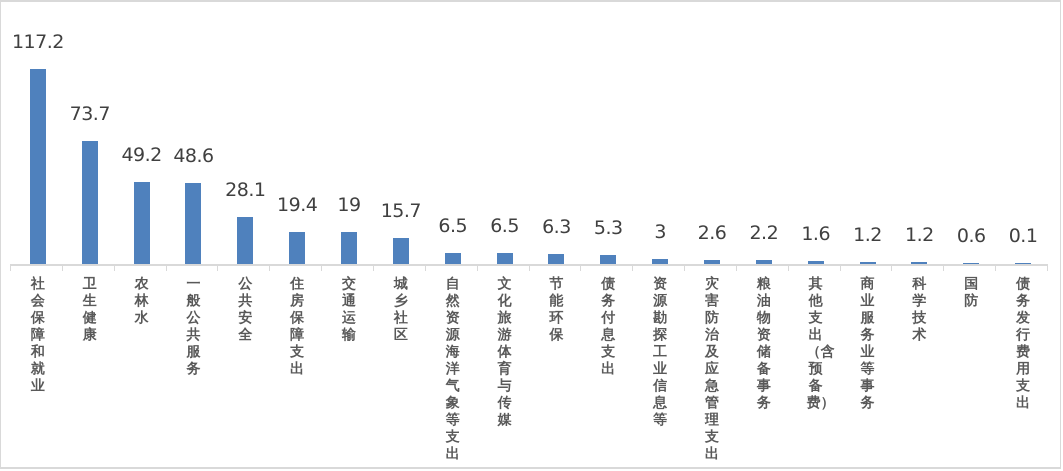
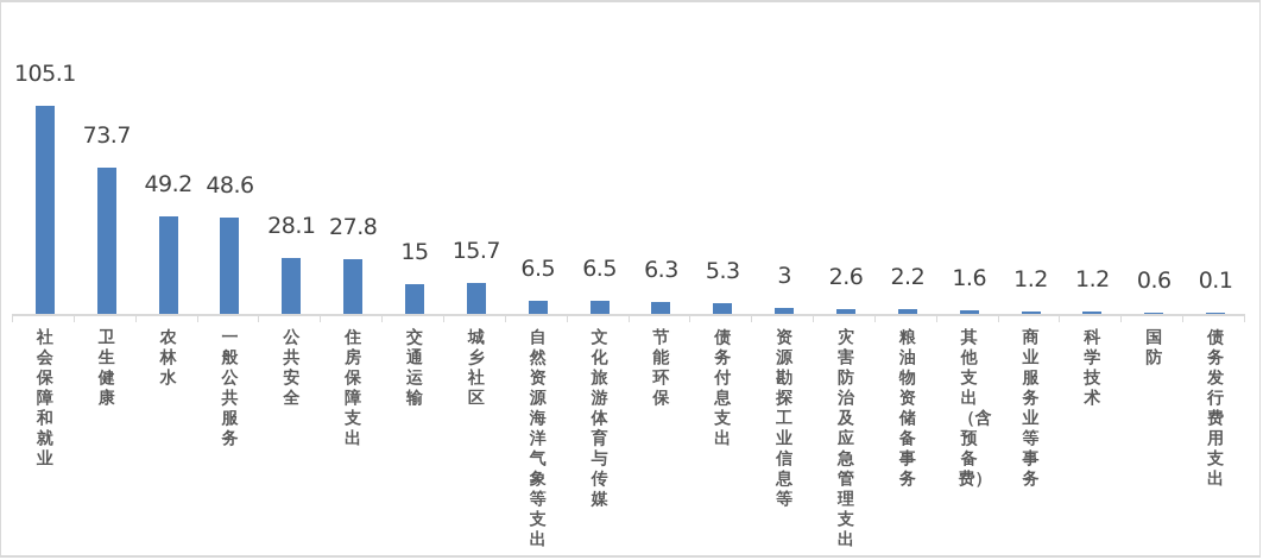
社会保障和就业: 117.2 -> 105.1
住房保障支出: 19.4 -> 27.8
交通运输: 19 -> 15
